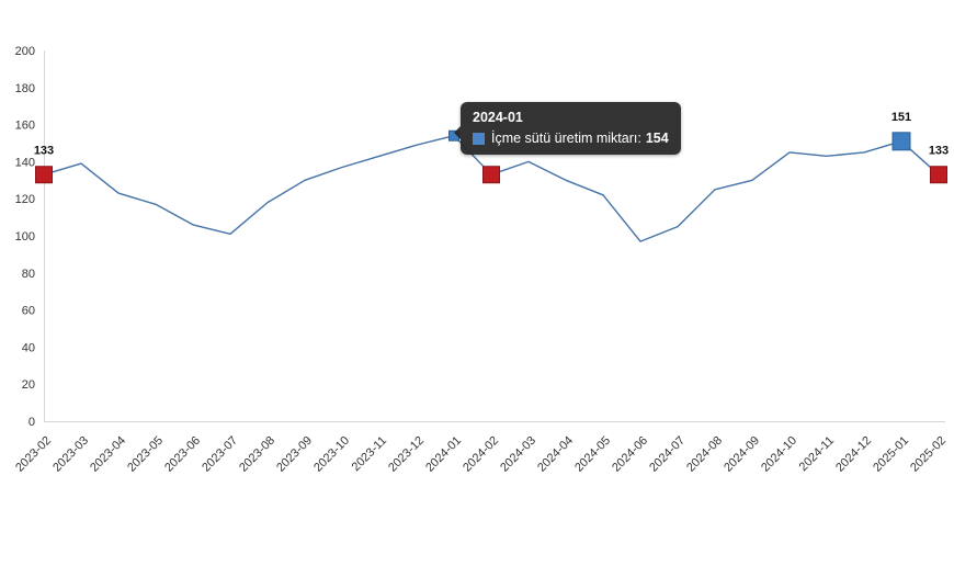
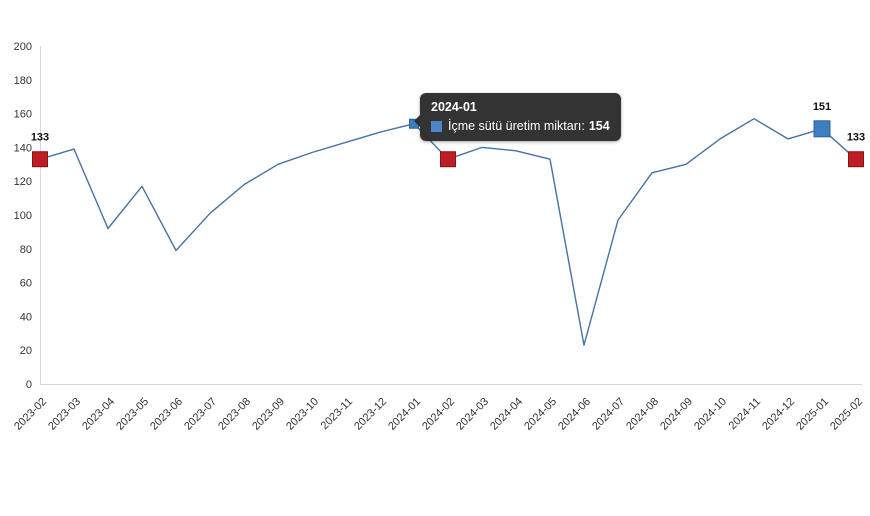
2023-04: 123 -> 92
2023-06: 106 -> 79
2024-04: 130 -> 138
2024-05: 122 -> 133
2024-06: 97 -> 23
2024-07: 105 -> 97
2024-11: 143 -> 157
